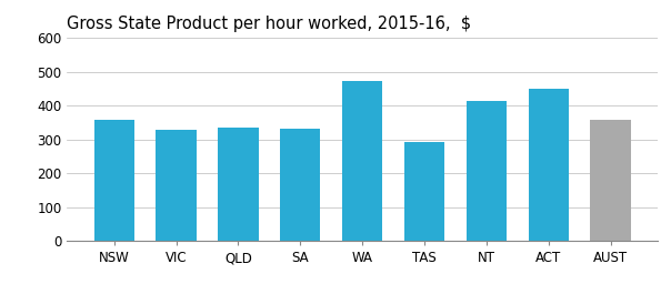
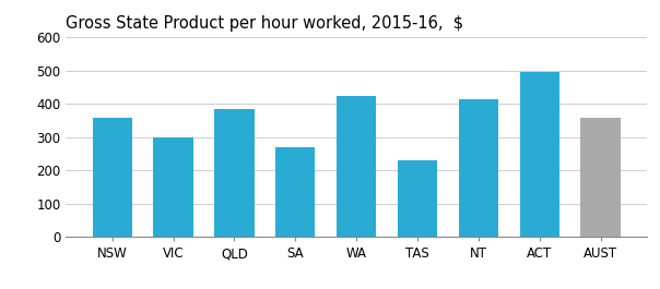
VIC: 328 -> 300
QLD: 337 -> 385
SA: 333 -> 270
WA: 475 -> 425
TAS: 293 -> 230
ACT: 450 -> 495
